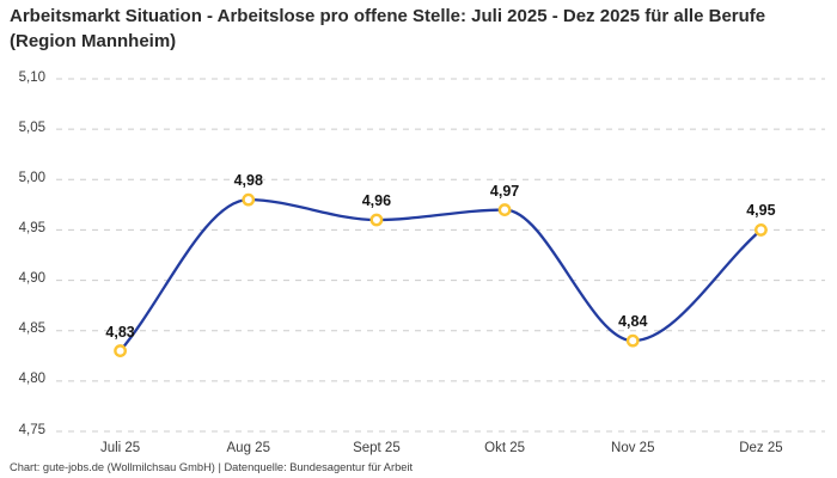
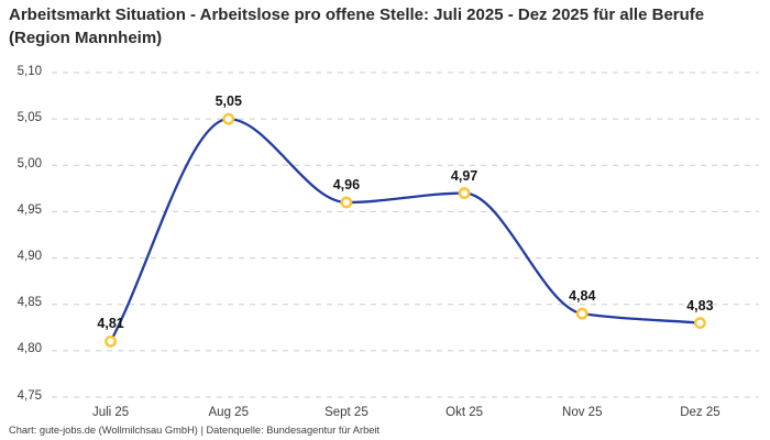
Juli 25: 4,83 -> 4,81
Aug 25: 4,98 -> 5,05
Dez 25: 4,95 -> 4,83
